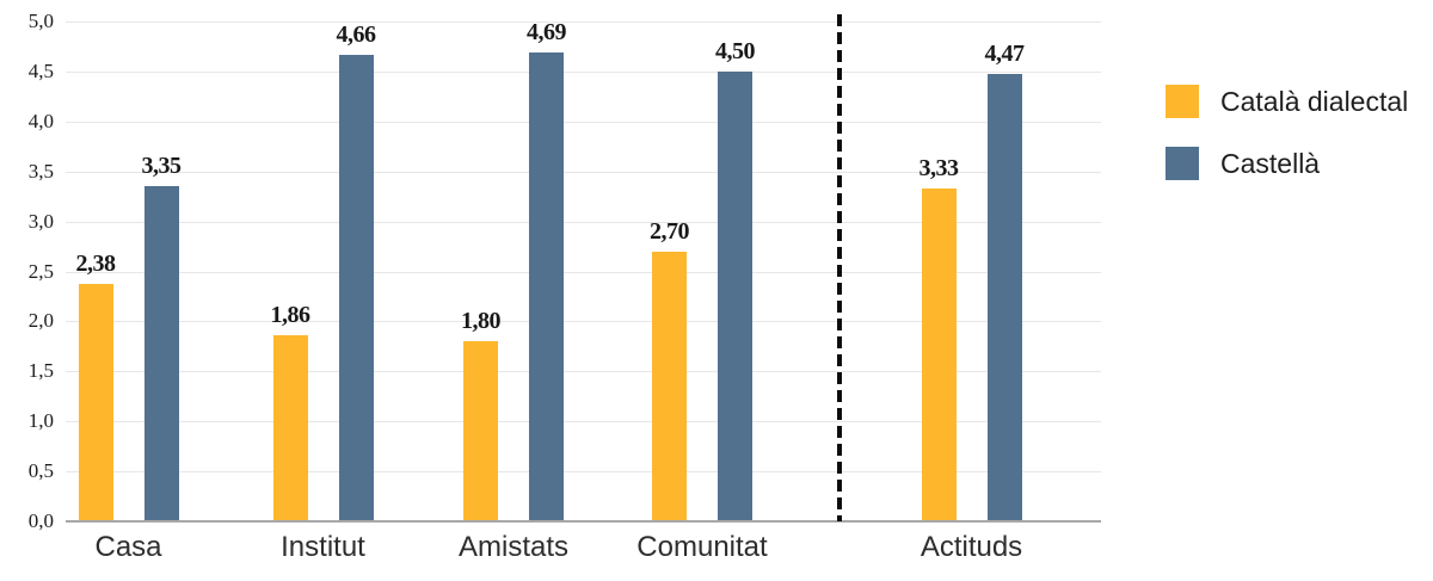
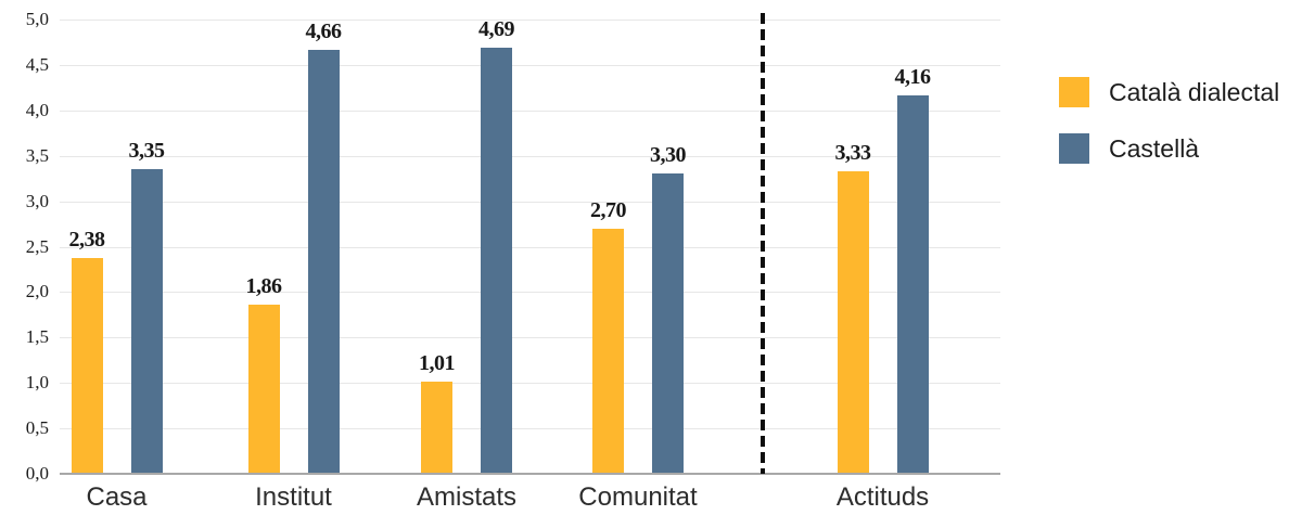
Català dialectal/Amistats: 1,80 -> 1,01
Castellà/Comunitat: 4,50 -> 3,30
Castellà/Actituds: 4,47 -> 4,16
